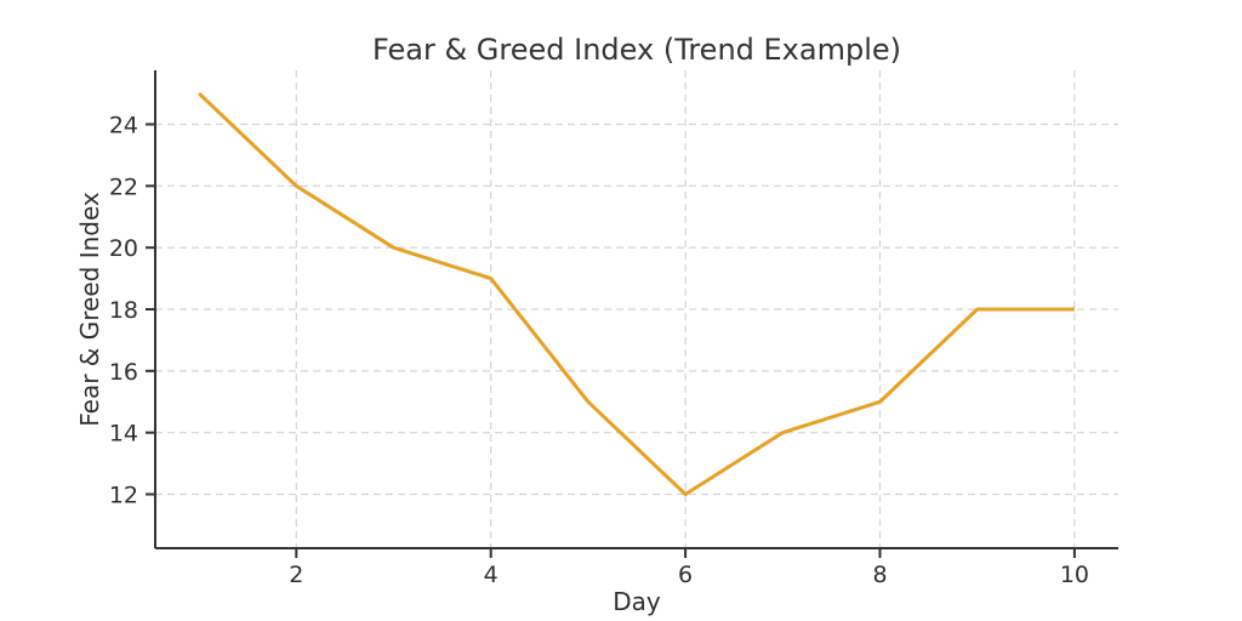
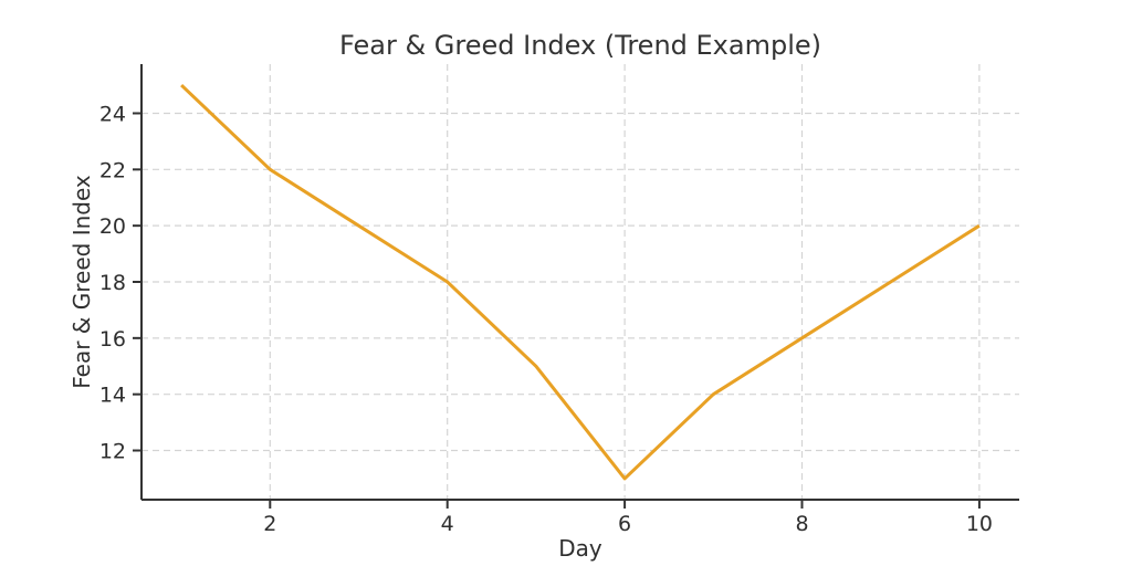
4: 19 -> 18
6: 12 -> 11
8: 15 -> 16
10: 18 -> 20
